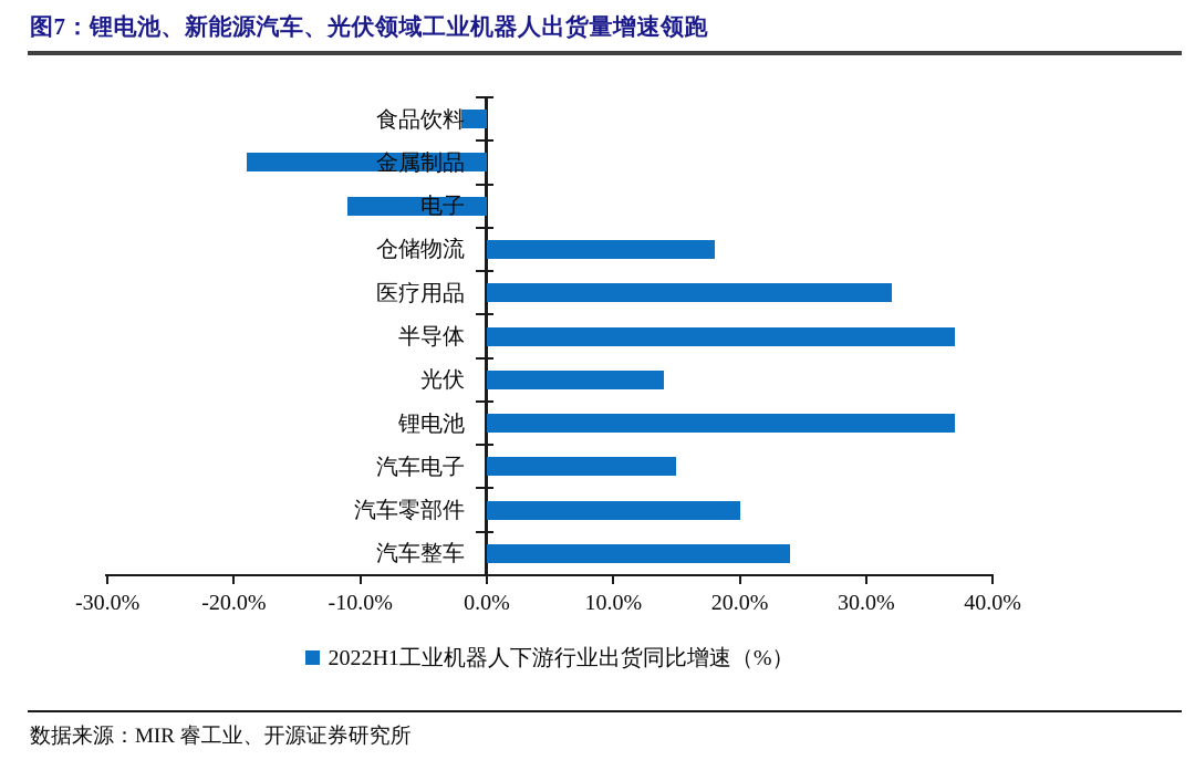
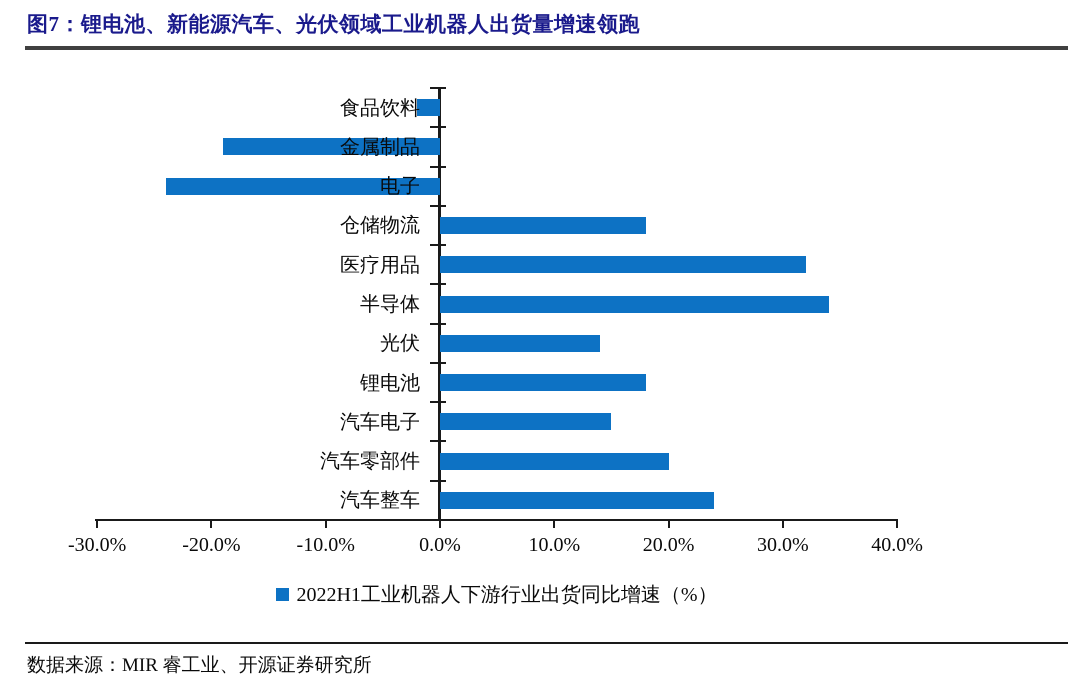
电子: -11% -> -24%
半导体: 37% -> 34%
锂电池: 37% -> 18%
